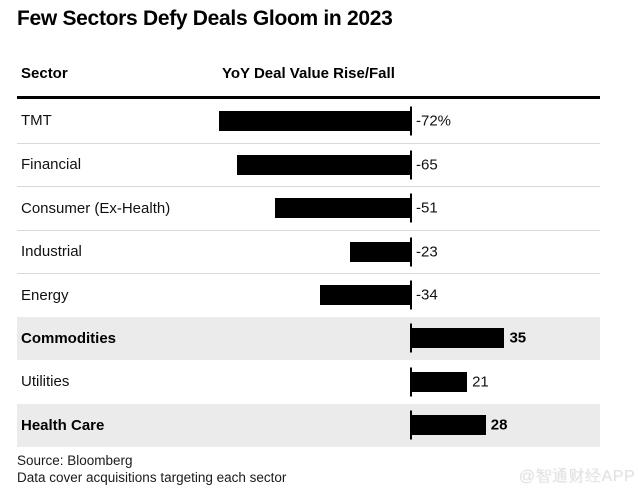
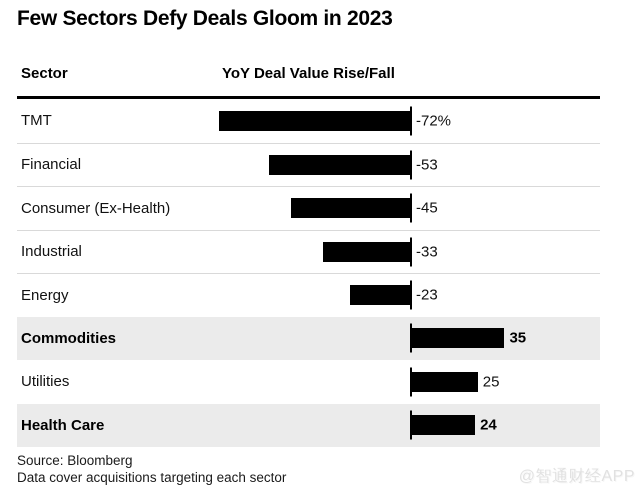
Financial: -65 -> -53
Consumer (Ex-Health): -51 -> -45
Industrial: -23 -> -33
Energy: -34 -> -23
Utilities: 21 -> 25
Health Care: 28 -> 24
